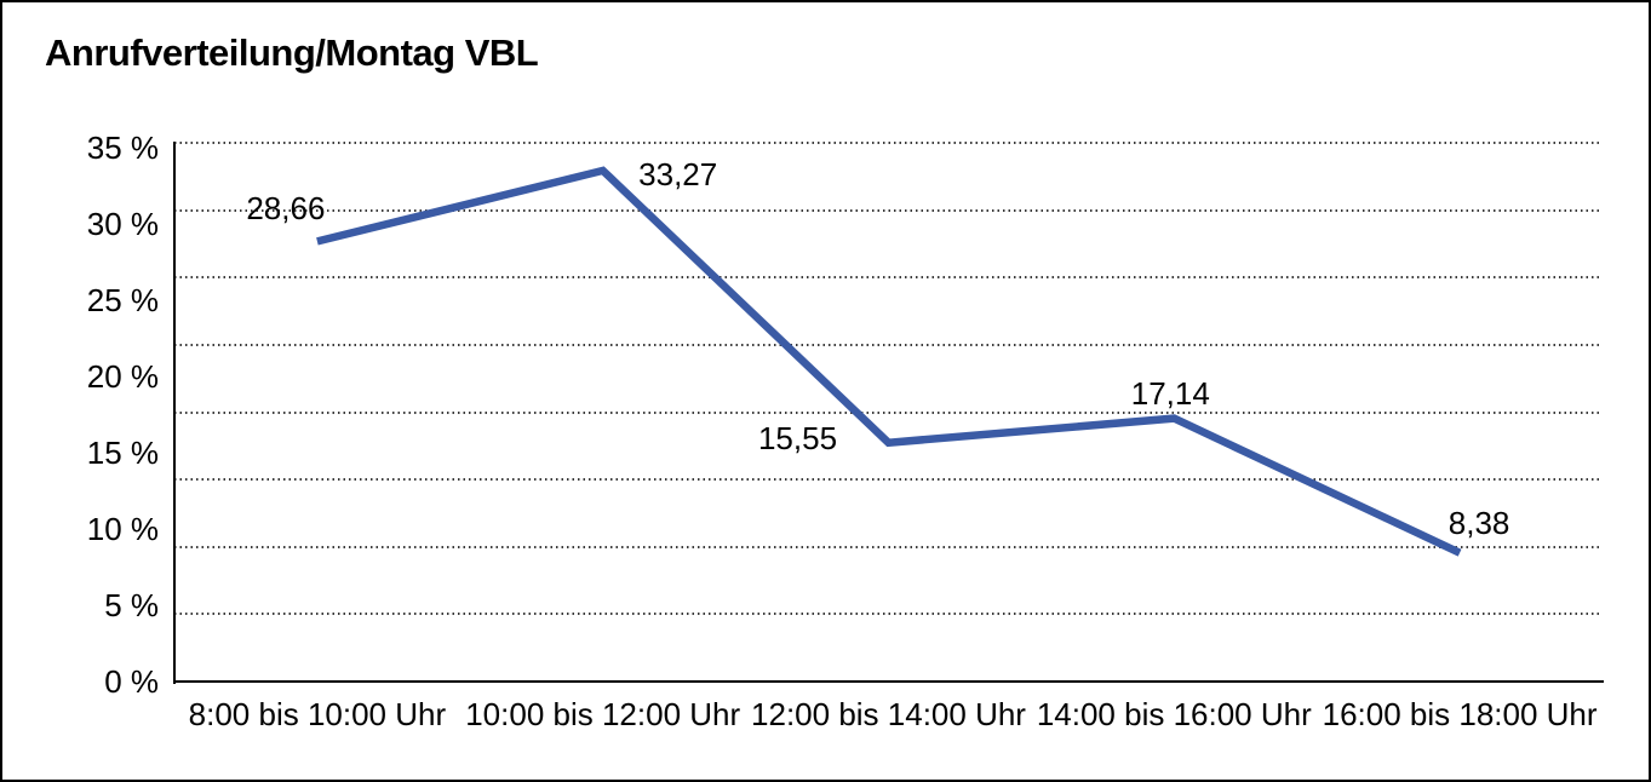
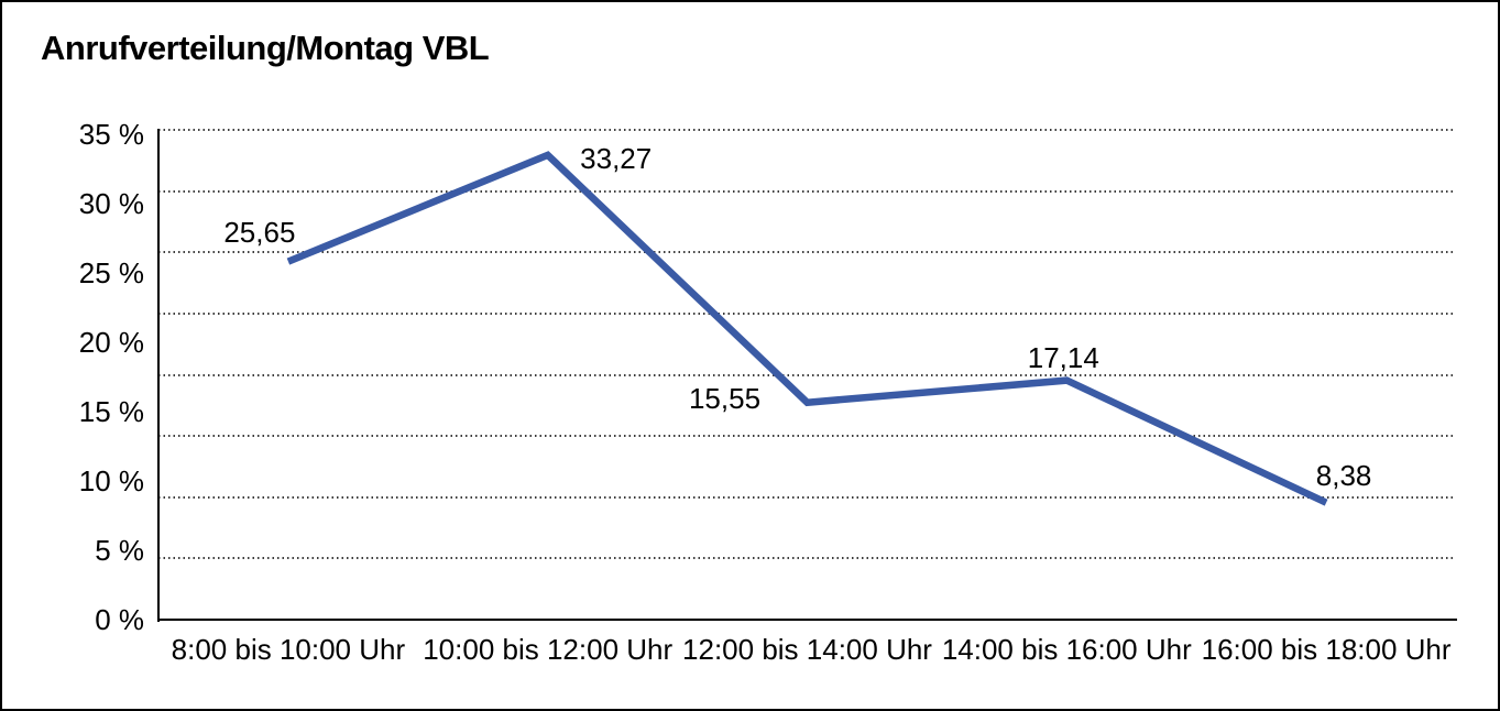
8:00 bis 10:00 Uhr: 28,66 -> 25,65
